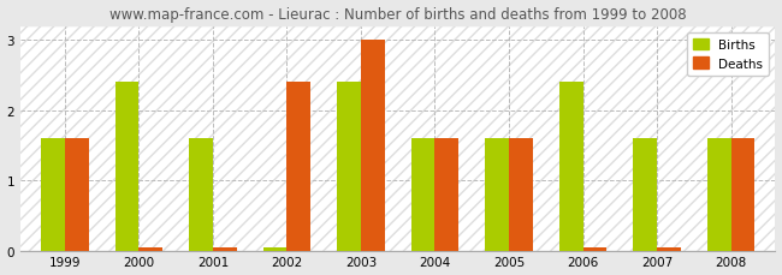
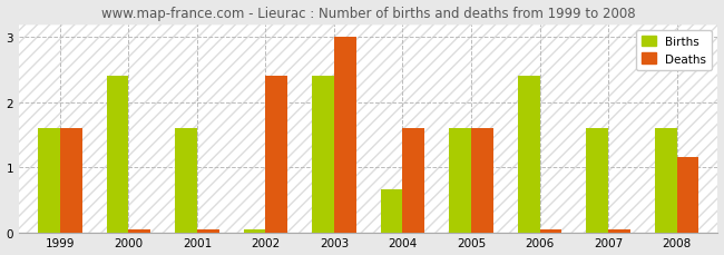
Births/2004: 1.60 -> 0.66
Deaths/2008: 1.60 -> 1.16
